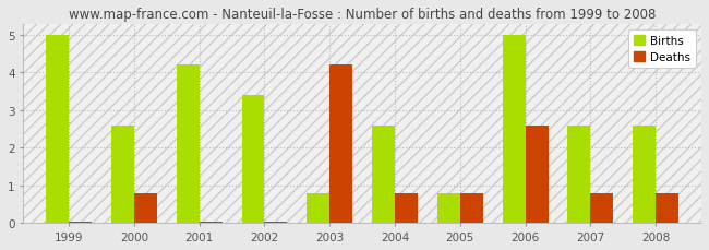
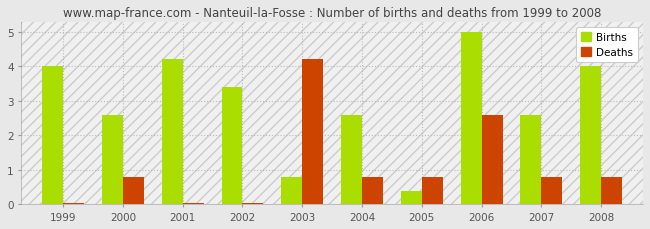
Births/1999: 5.0 -> 4.0
Births/2005: 0.8 -> 0.4
Births/2008: 2.6 -> 4.0
